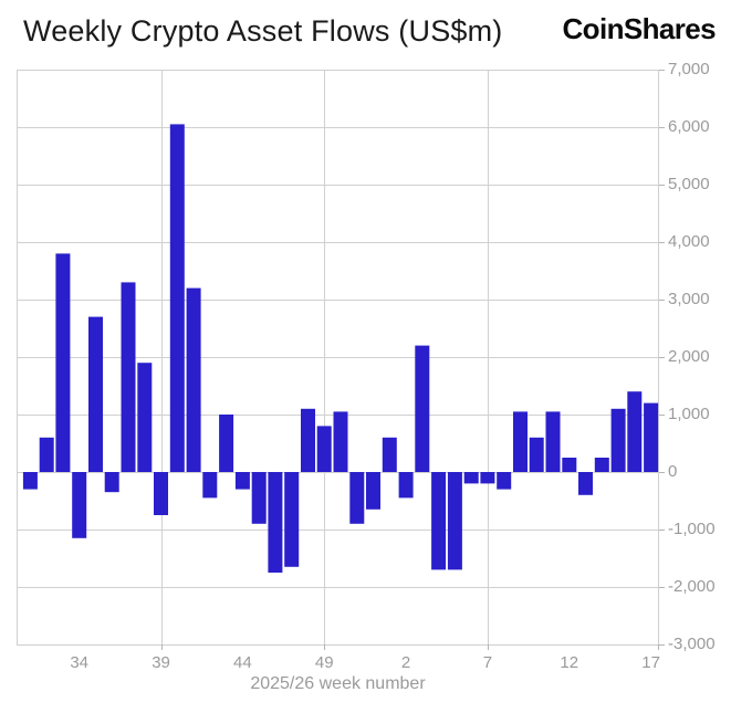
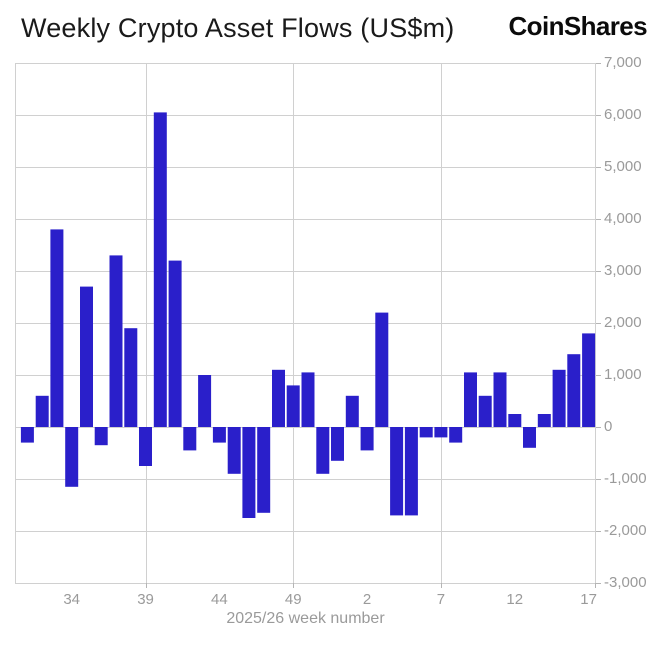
17: 1200 -> 1800
